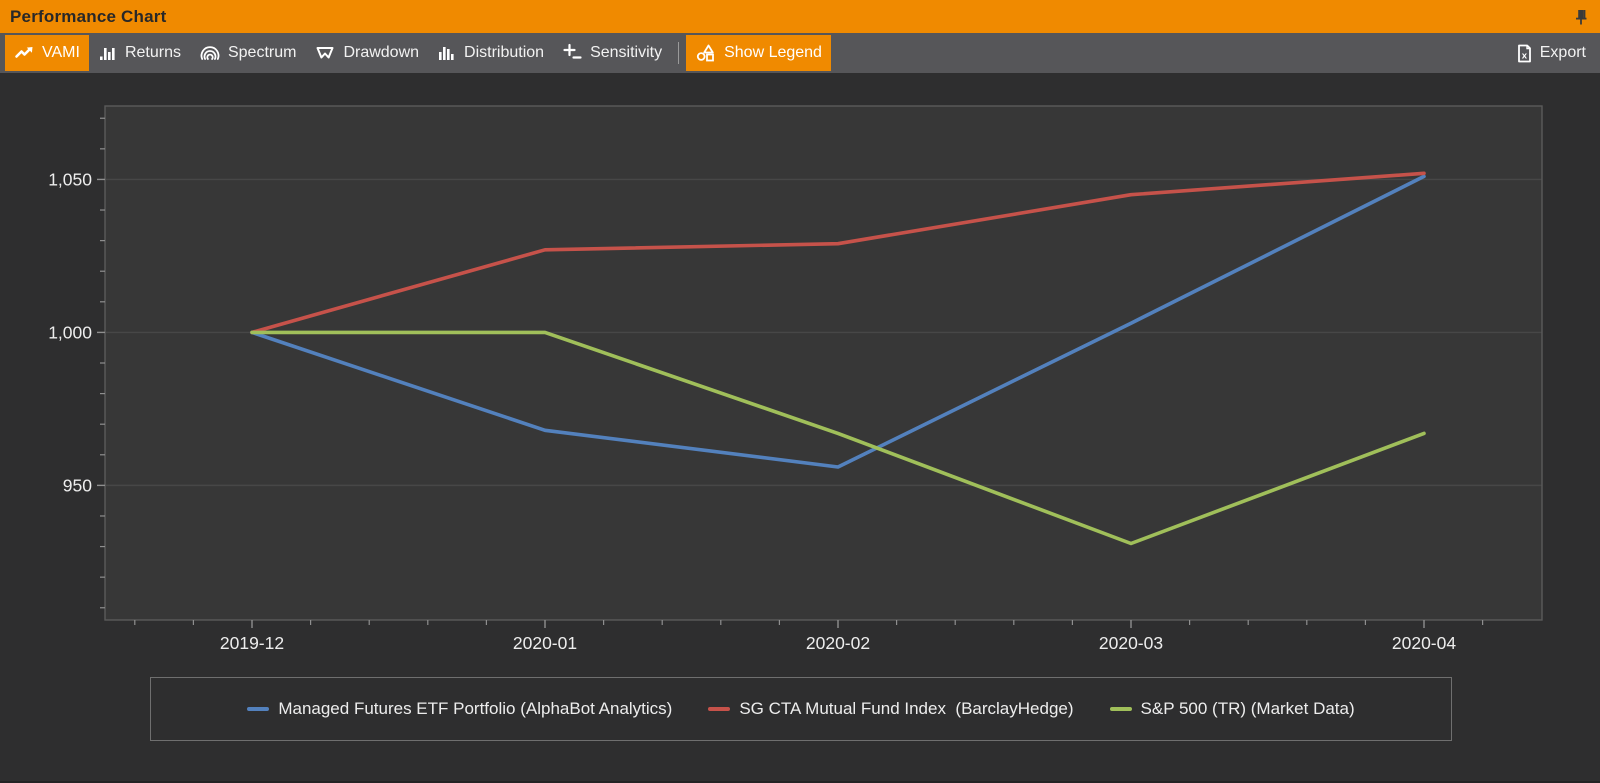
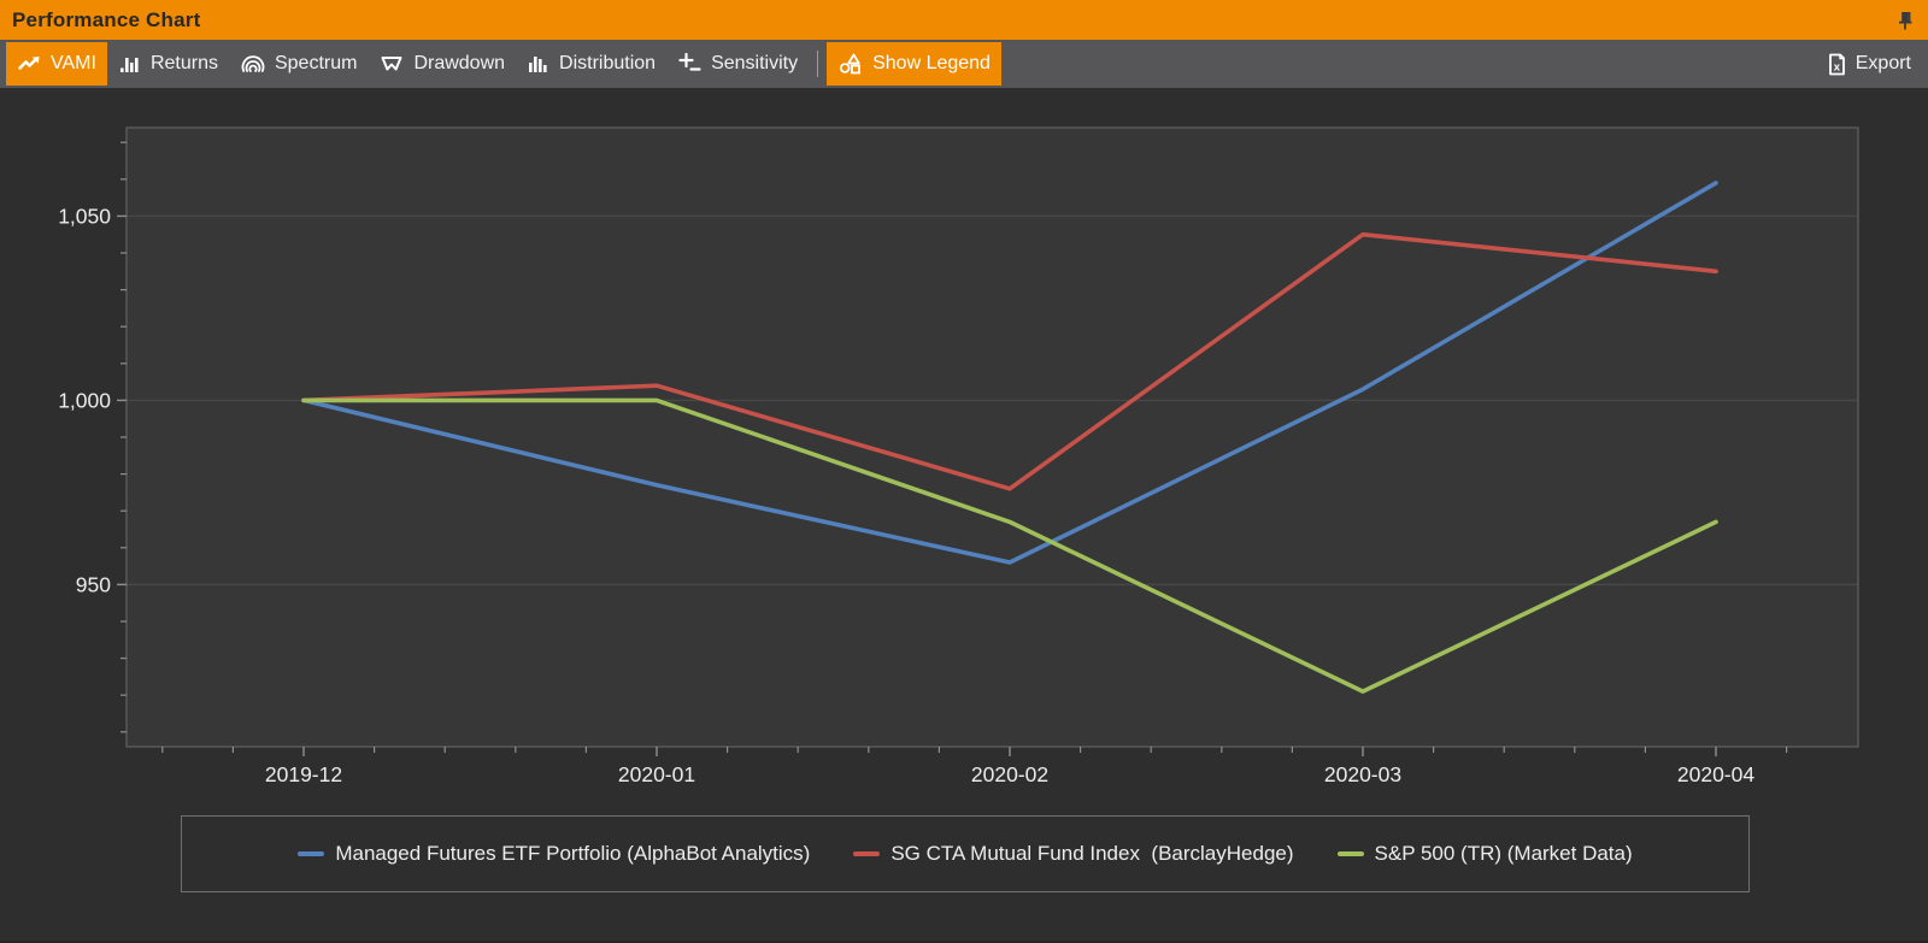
Managed Futures ETF Portfolio (AlphaBot Analytics)/2020-01: 968 -> 977
SG CTA Mutual Fund Index (BarclayHedge)/2020-01: 1027 -> 1004
SG CTA Mutual Fund Index (BarclayHedge)/2020-02: 1029 -> 976
S&P 500 (TR) (Market Data)/2020-03: 931 -> 921
Managed Futures ETF Portfolio (AlphaBot Analytics)/2020-04: 1051 -> 1059
SG CTA Mutual Fund Index (BarclayHedge)/2020-04: 1052 -> 1035
